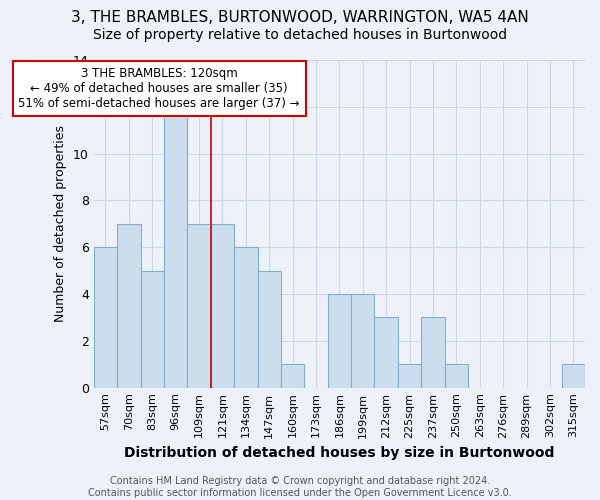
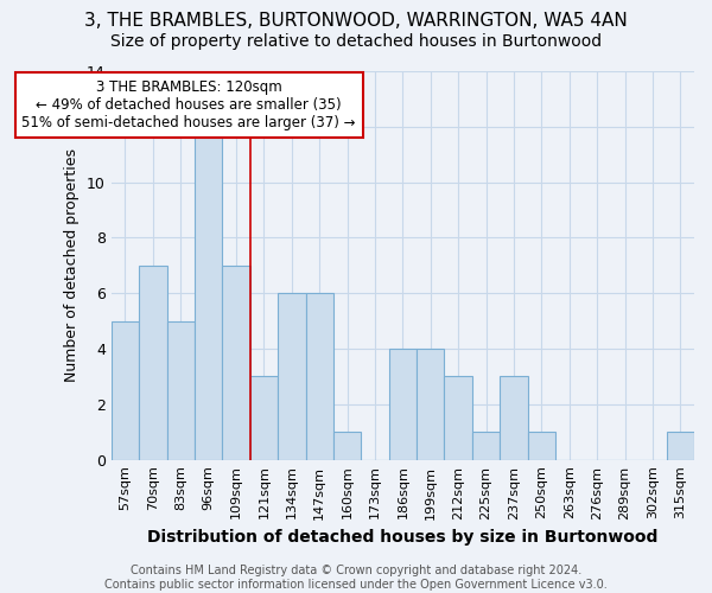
57sqm: 6 -> 5
121sqm: 7 -> 3
147sqm: 5 -> 6
